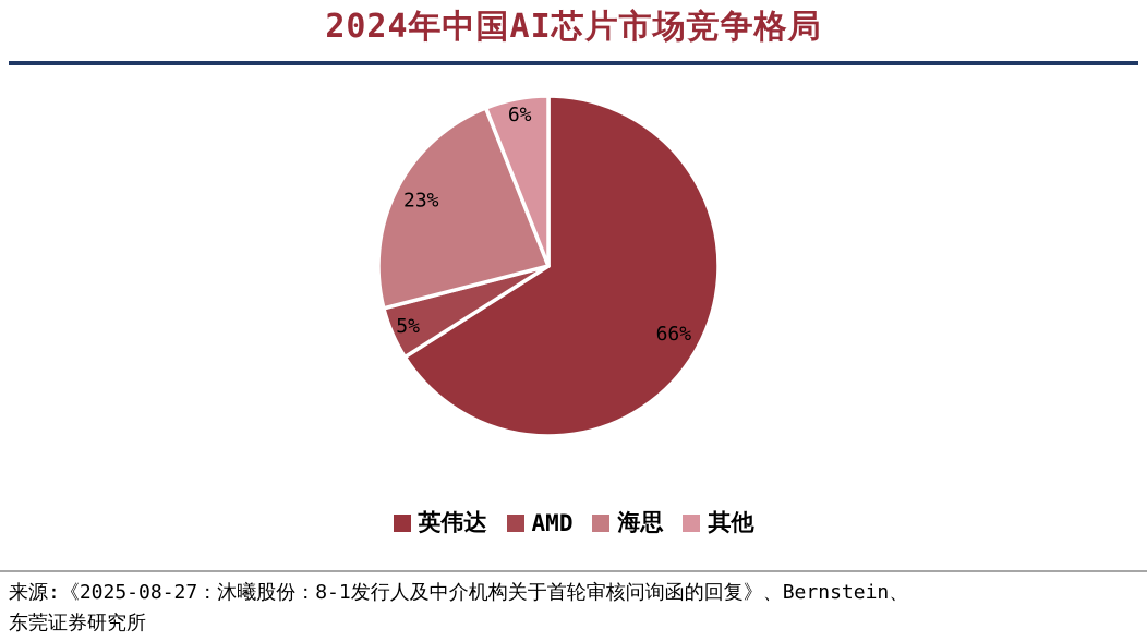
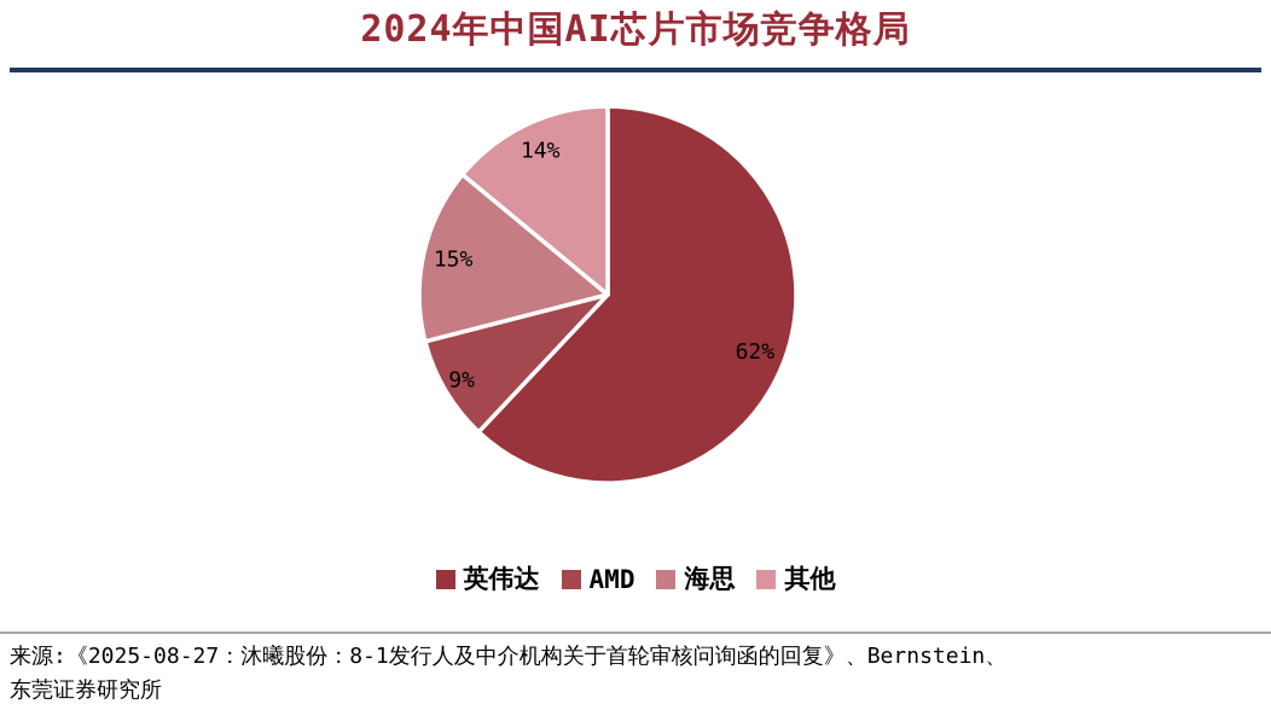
英伟达: 66% -> 62%
AMD: 5% -> 9%
海思: 23% -> 15%
其他: 6% -> 14%
